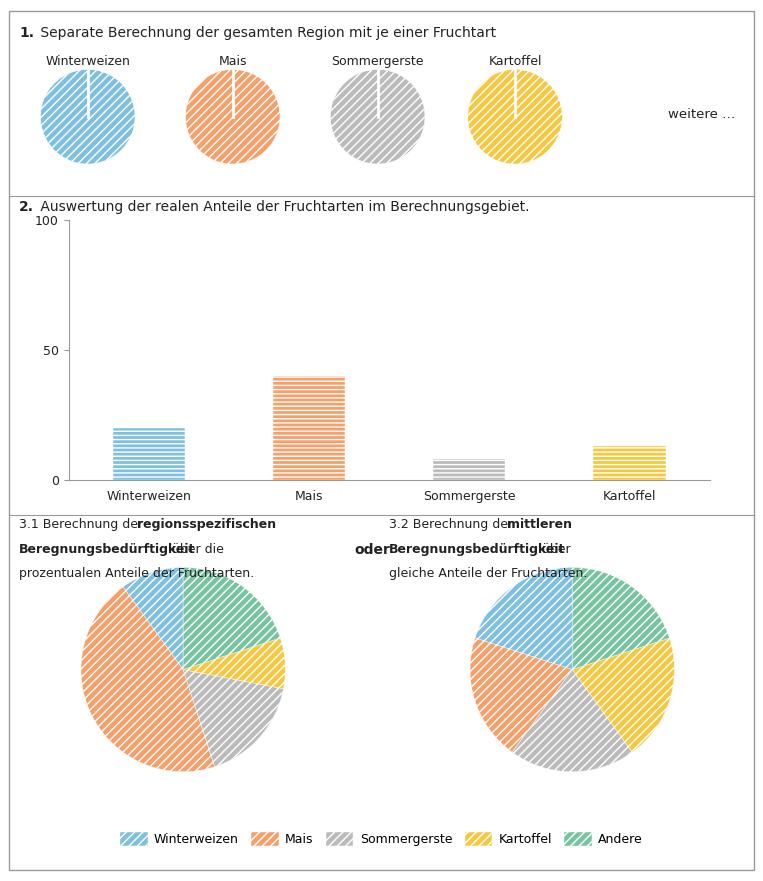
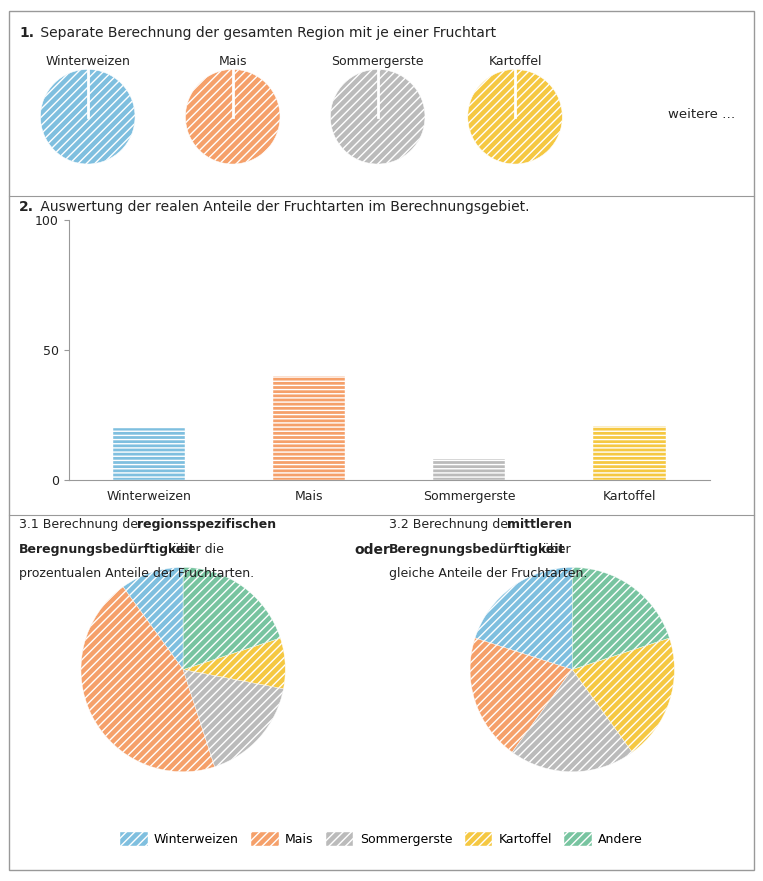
Kartoffel: 13 -> 21
